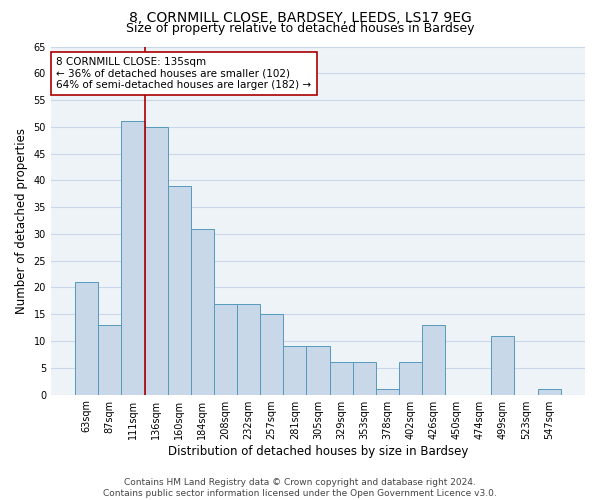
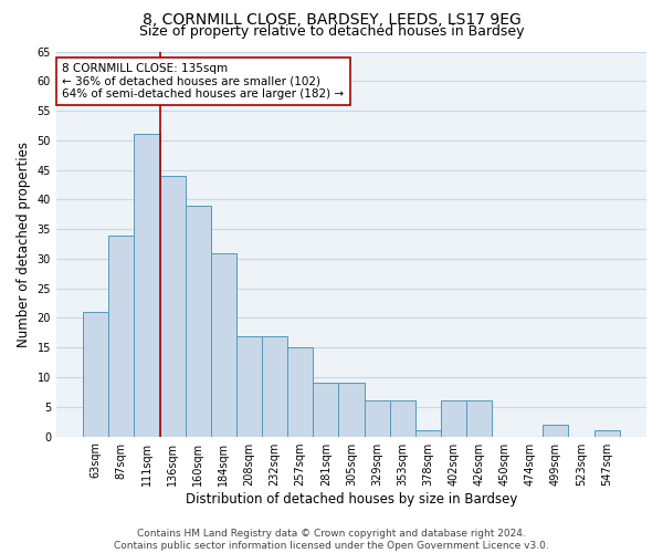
87sqm: 13 -> 34
136sqm: 50 -> 44
426sqm: 13 -> 6
499sqm: 11 -> 2
